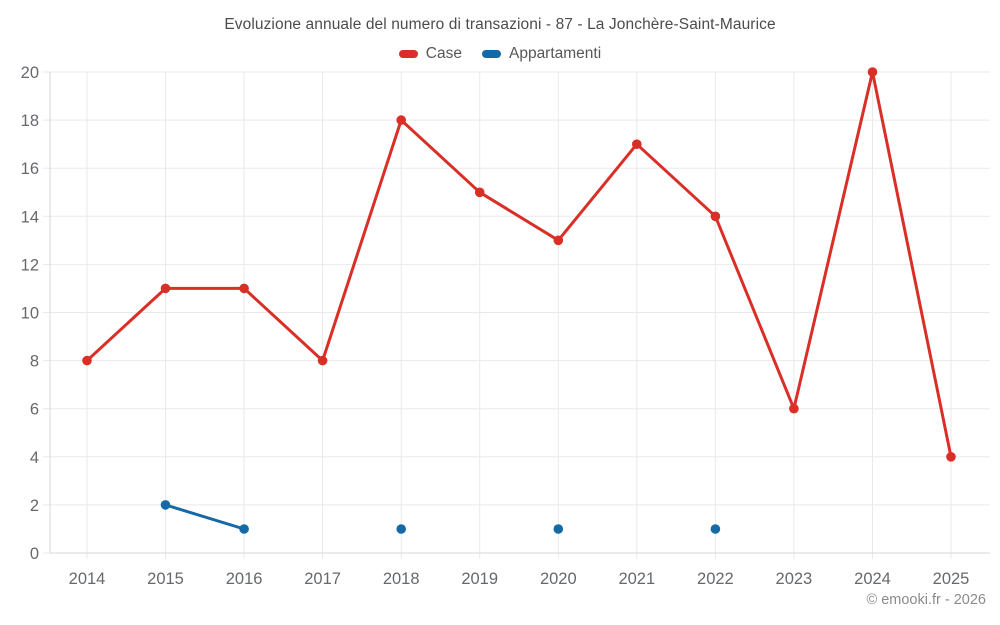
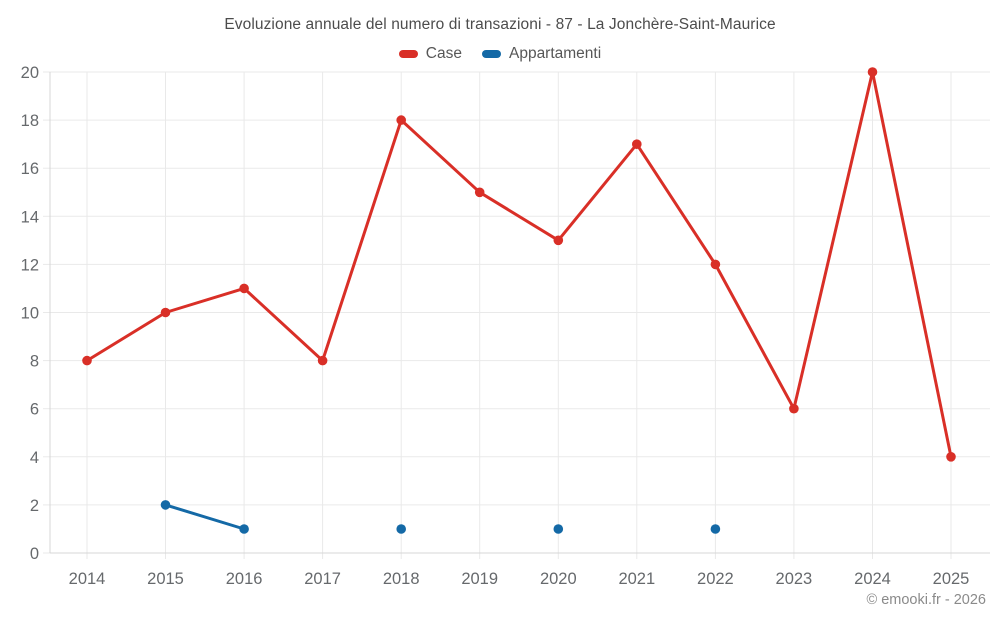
Case/2015: 11 -> 10
Case/2022: 14 -> 12
